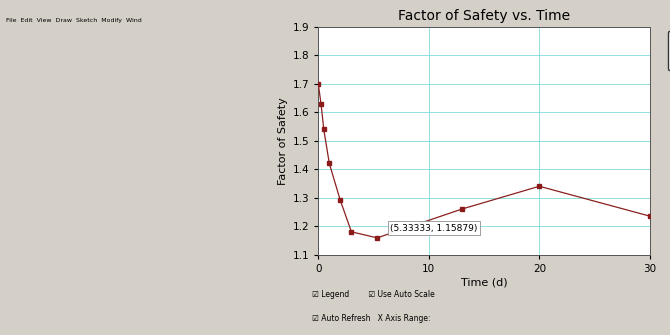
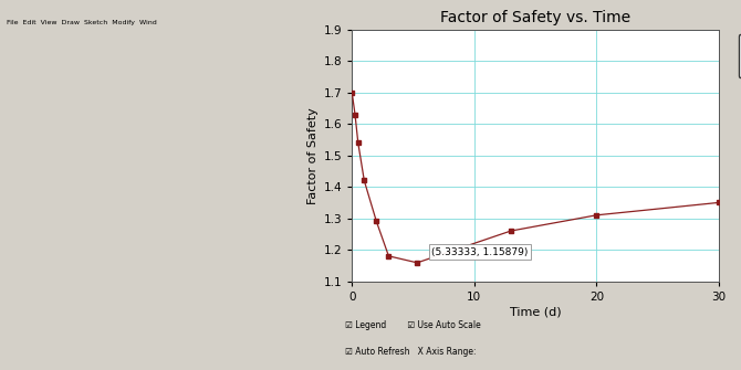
20: 1.340 -> 1.310
30: 1.235 -> 1.350
